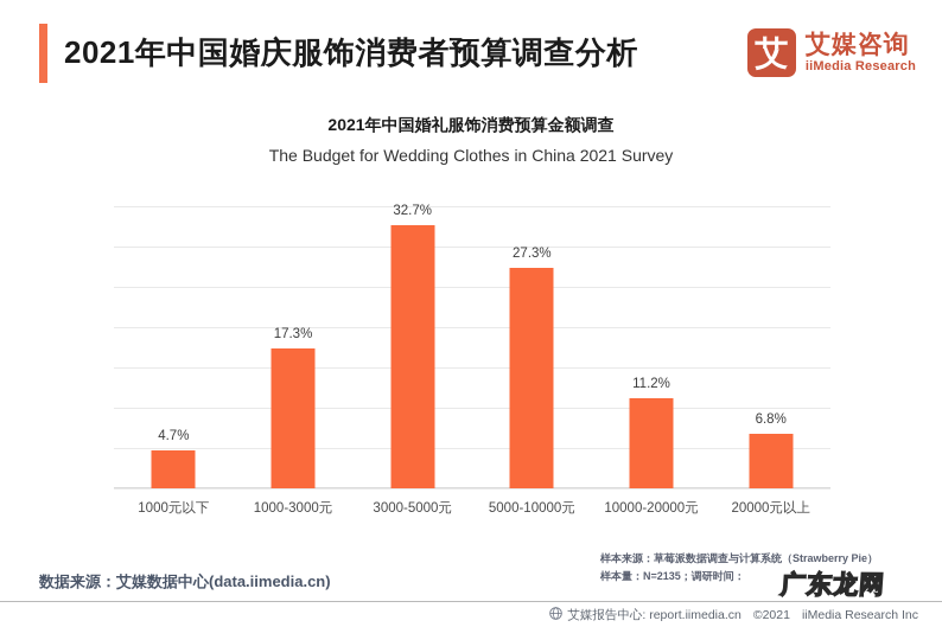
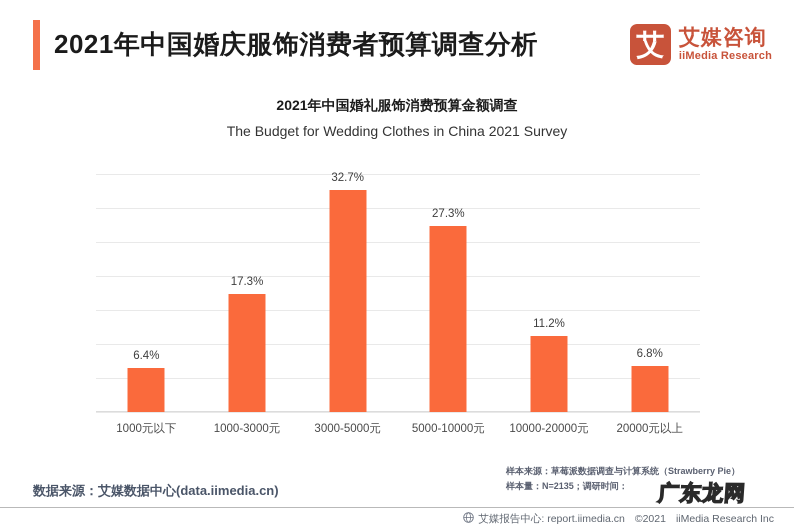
1000元以下: 4.7% -> 6.4%
